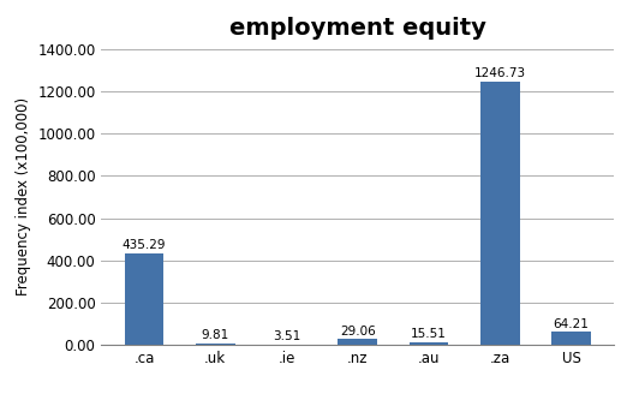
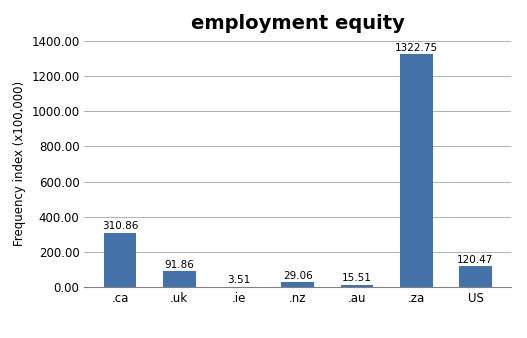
.ca: 435.29 -> 310.86
.uk: 9.81 -> 91.86
.za: 1246.73 -> 1322.75
US: 64.21 -> 120.47
